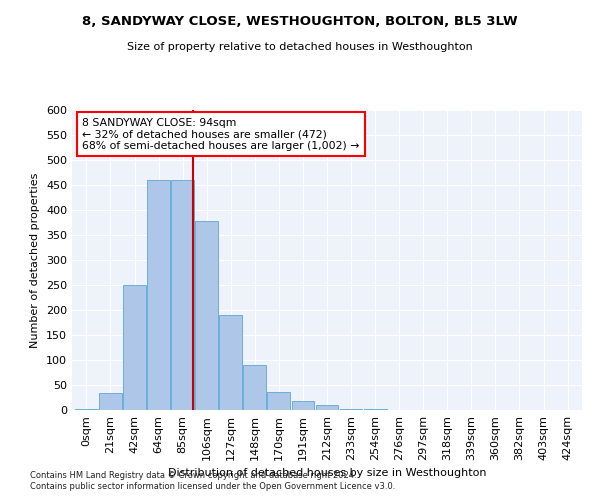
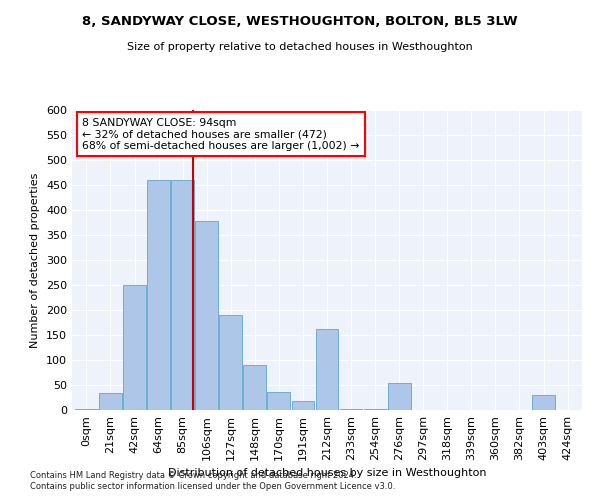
212sqm: 10 -> 162
276sqm: 1 -> 54
403sqm: 1 -> 30
